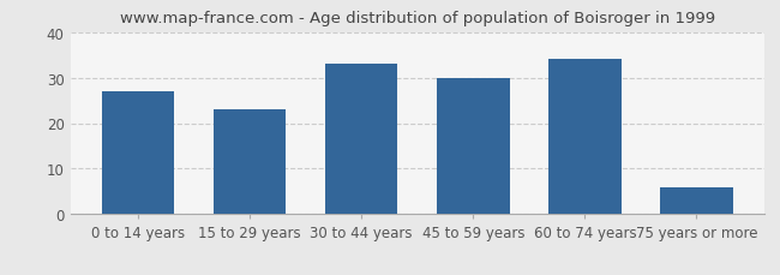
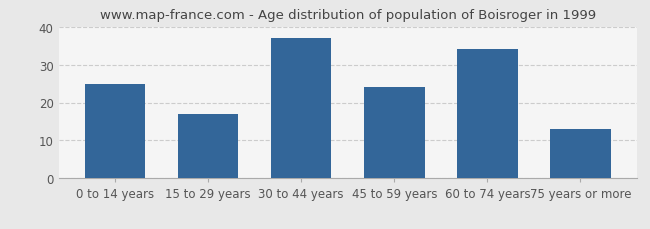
0 to 14 years: 27 -> 25
15 to 29 years: 23 -> 17
30 to 44 years: 33 -> 37
45 to 59 years: 30 -> 24
75 years or more: 6 -> 13
